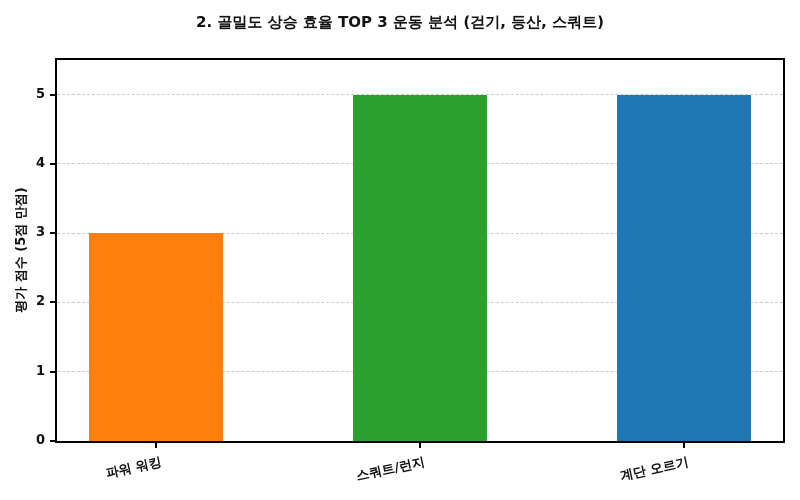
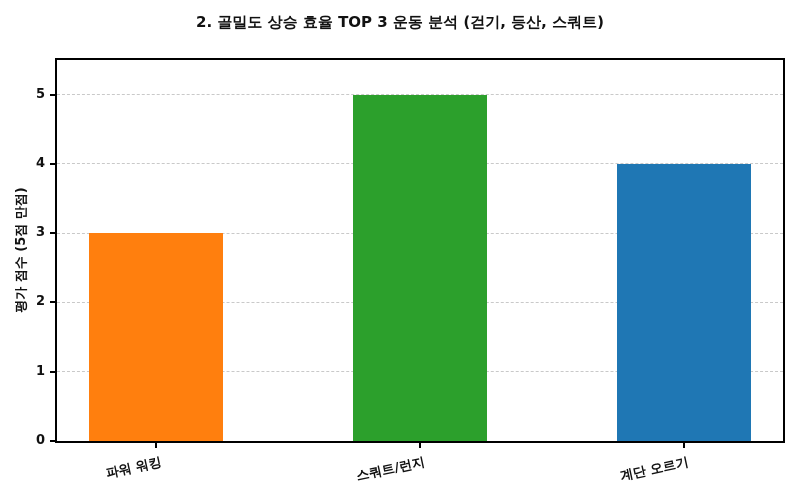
계단 오르기: 5 -> 4
